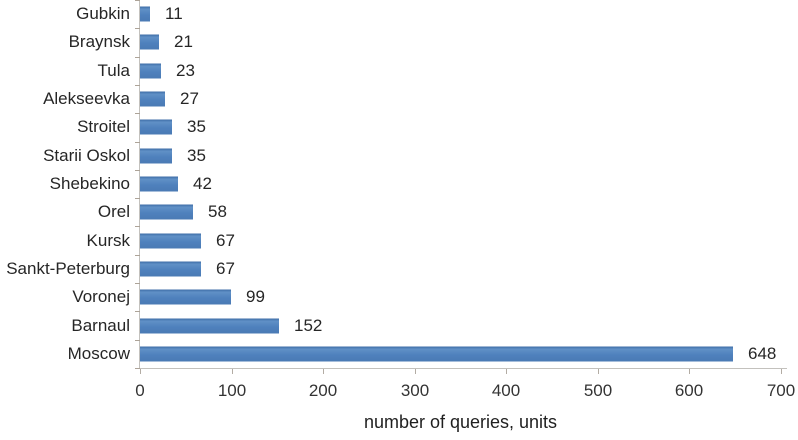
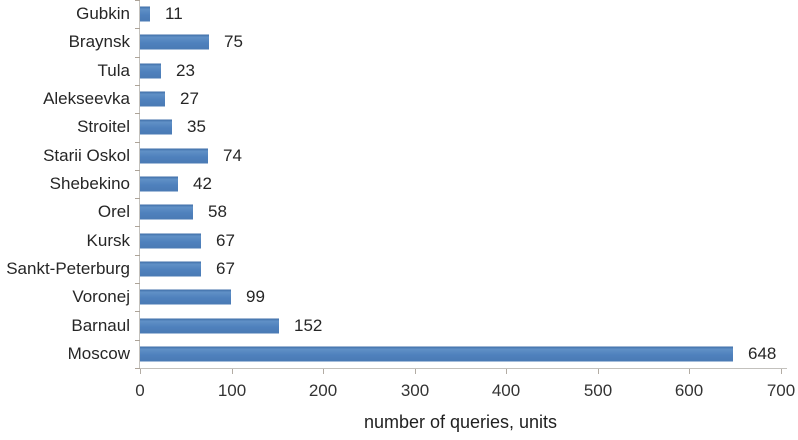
Braynsk: 21 -> 75
Starii Oskol: 35 -> 74
